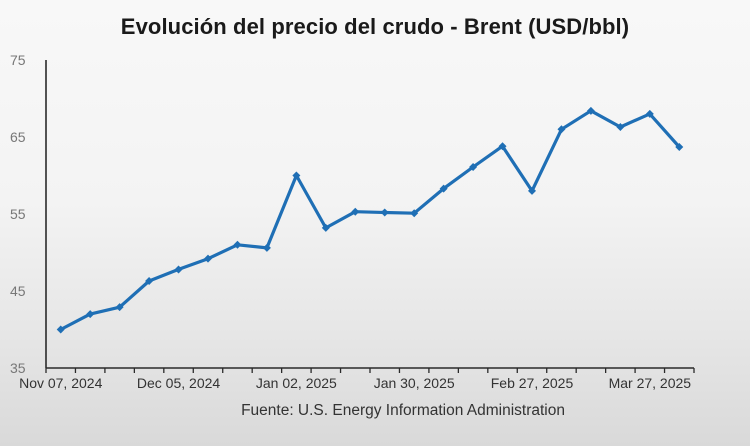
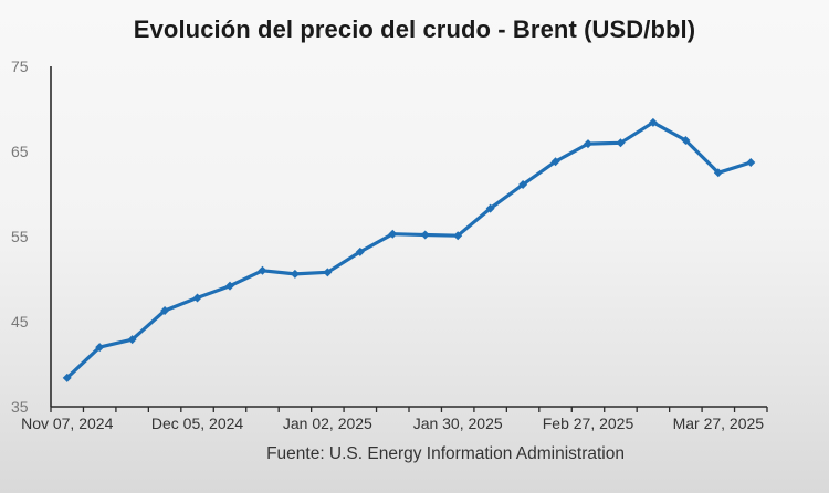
Nov 07, 2024: 40 -> 38
Jan 02, 2025: 60 -> 51
Feb 27, 2025: 58 -> 66
Mar 27, 2025: 68 -> 62
